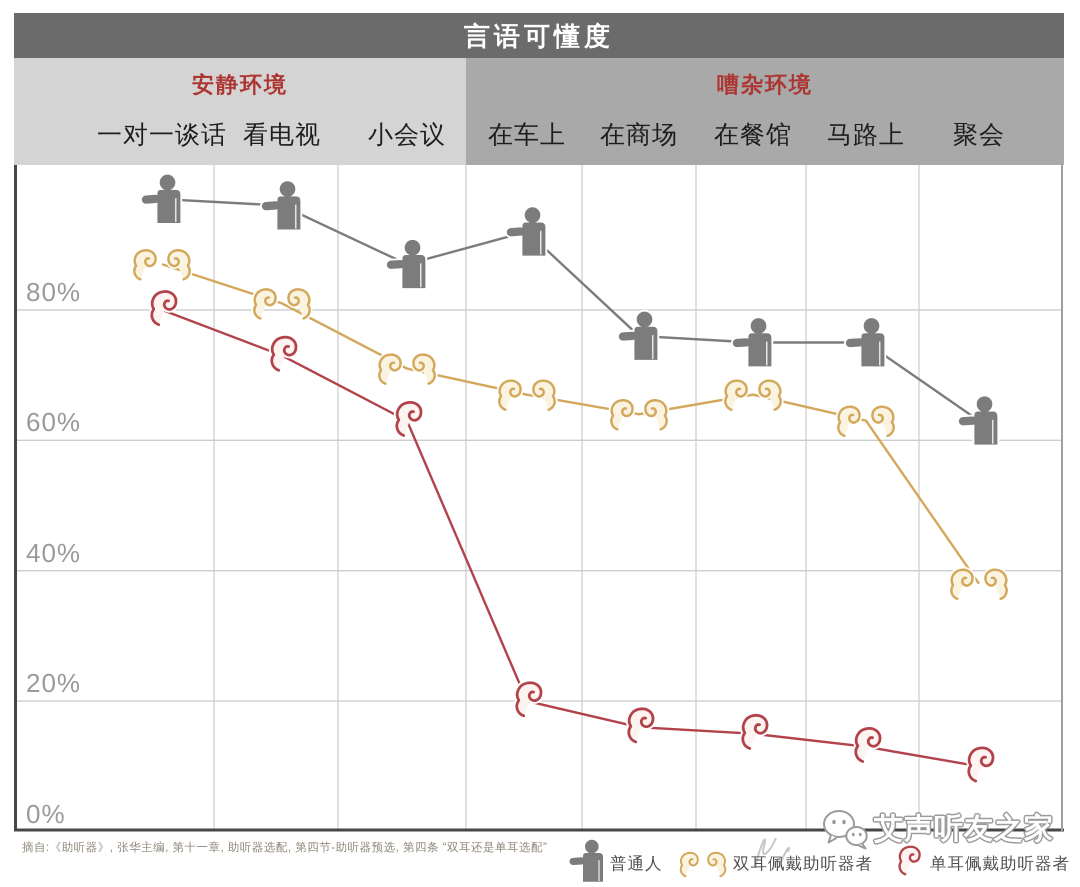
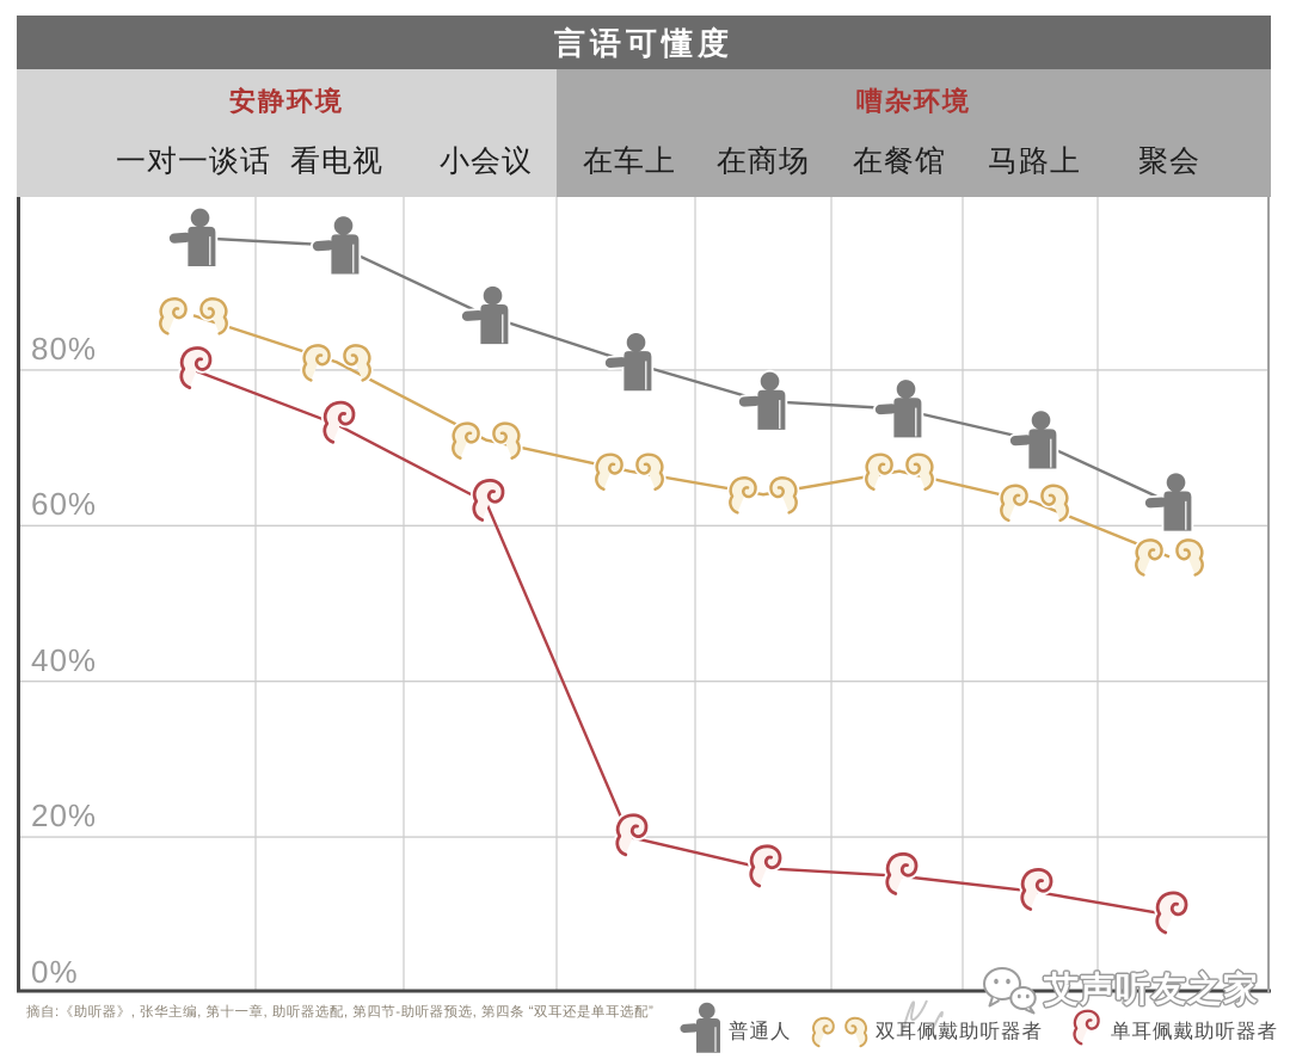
普通人/在车上: 92% -> 81%
普通人/马路上: 75% -> 71%
双耳佩戴助听器者/聚会: 38% -> 56%
